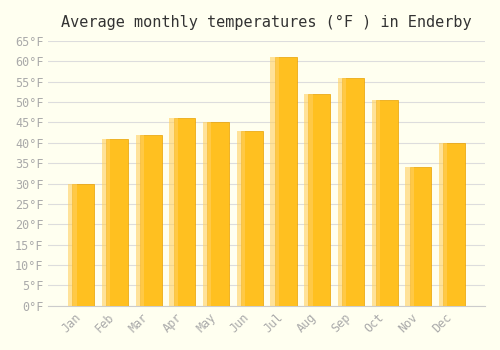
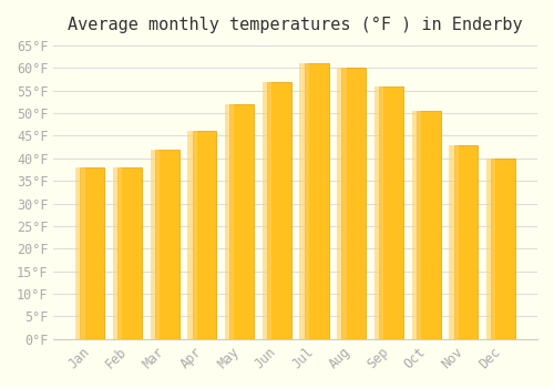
Jan: 30.0°F -> 38.0°F
Feb: 41.0°F -> 38.0°F
May: 45.0°F -> 52.0°F
Jun: 43.0°F -> 57.0°F
Aug: 52.0°F -> 60.0°F
Nov: 34.0°F -> 43.0°F
